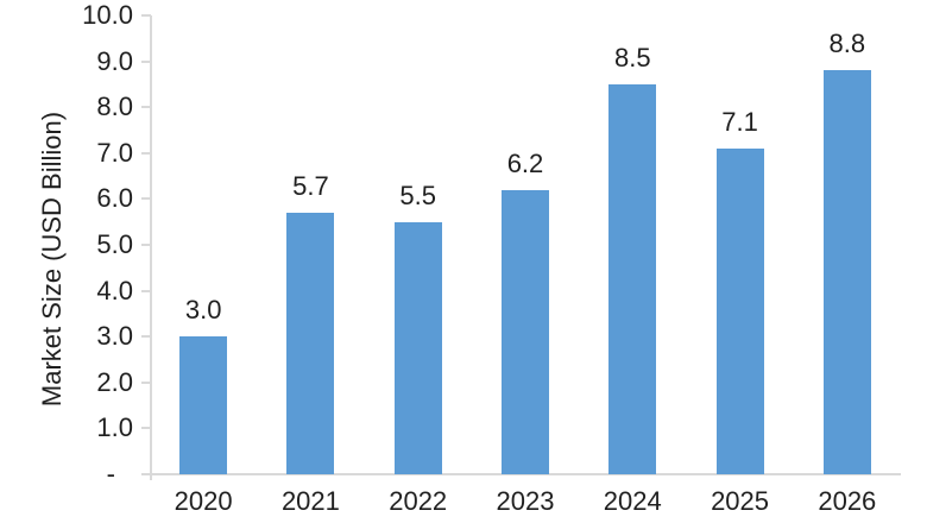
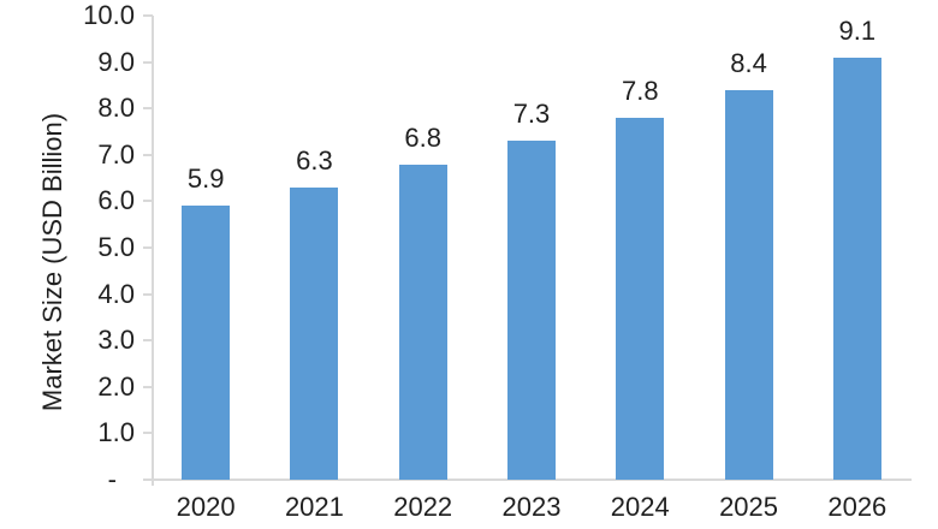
2020: 3.0 -> 5.9
2021: 5.7 -> 6.3
2022: 5.5 -> 6.8
2023: 6.2 -> 7.3
2024: 8.5 -> 7.8
2025: 7.1 -> 8.4
2026: 8.8 -> 9.1
